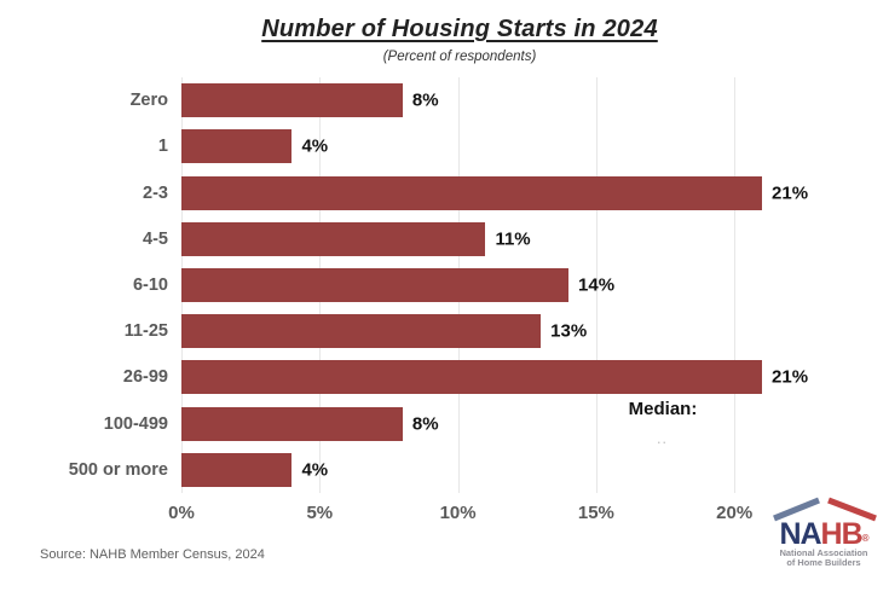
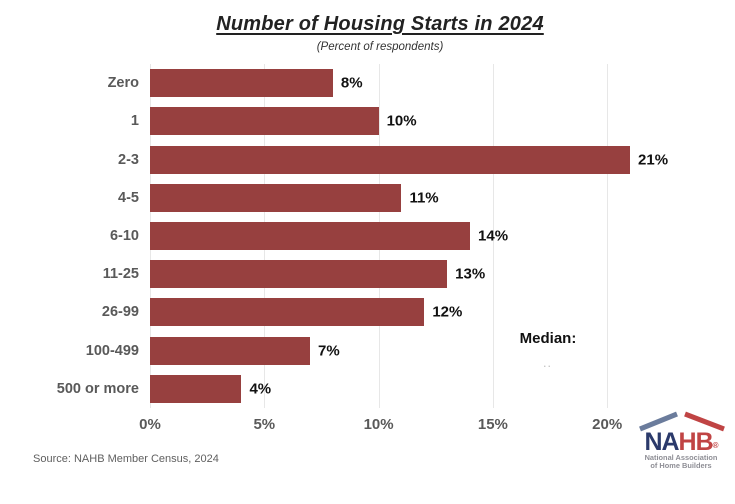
1: 4% -> 10%
26-99: 21% -> 12%
100-499: 8% -> 7%
